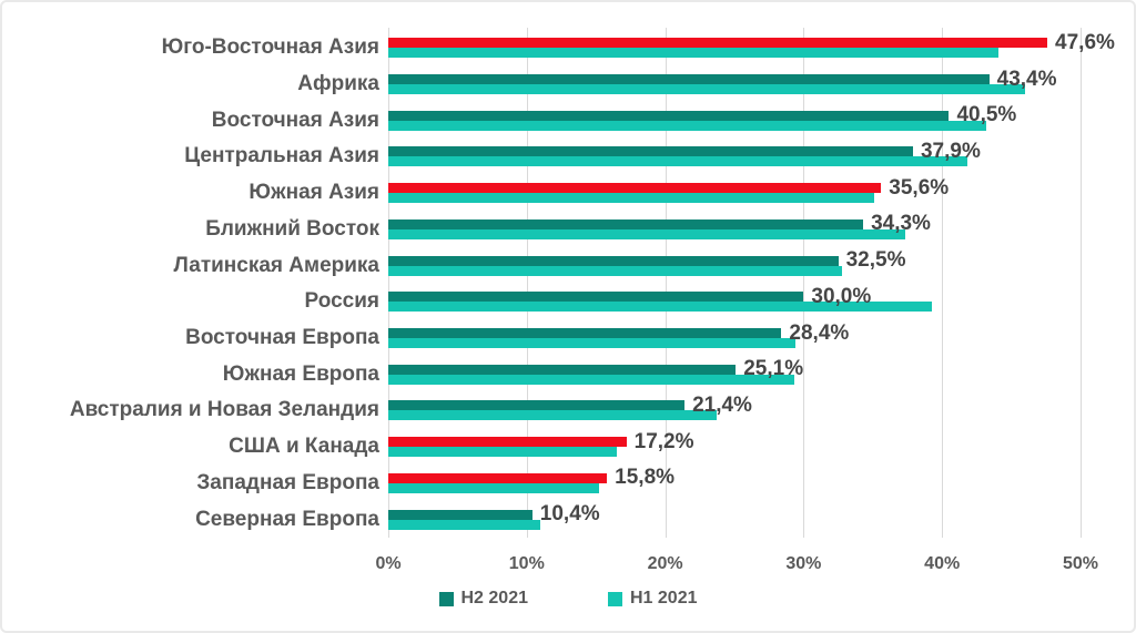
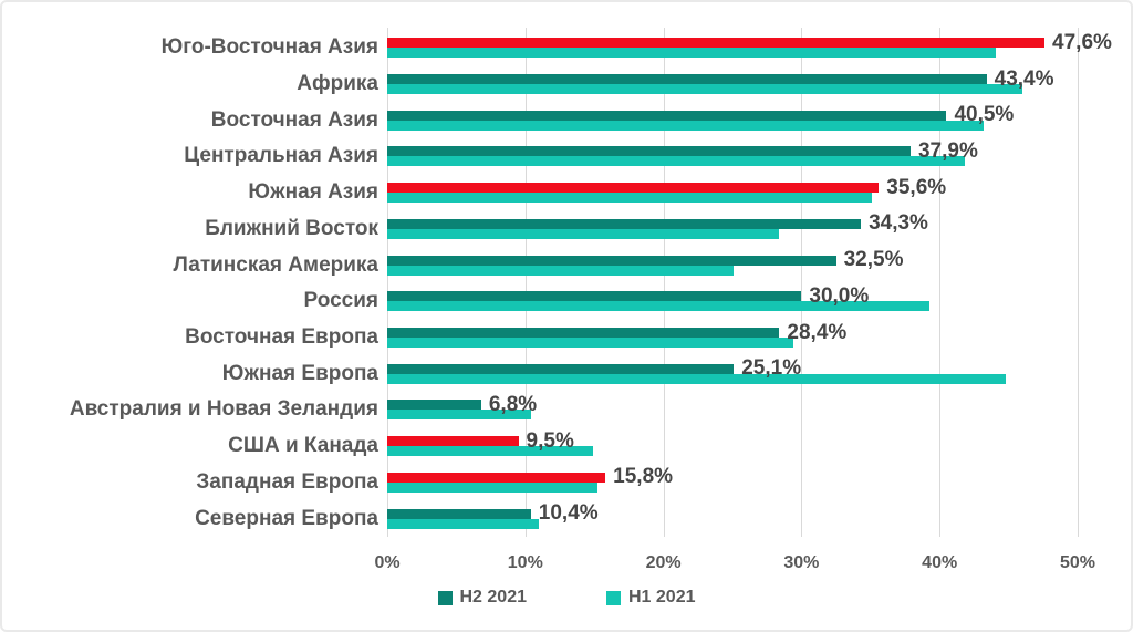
H1 2021/Ближний Восток: 37.3% -> 28.4%
H1 2021/Латинская Америка: 32.8% -> 25.1%
H1 2021/Южная Европа: 29.3% -> 44.8%
H2 2021/Австралия и Новая Зеландия: 21,4% -> 6,8%
H1 2021/Австралия и Новая Зеландия: 23.7% -> 10.4%
H2 2021/США и Канада: 17,2% -> 9,5%
H1 2021/США и Канада: 16.5% -> 14.9%
